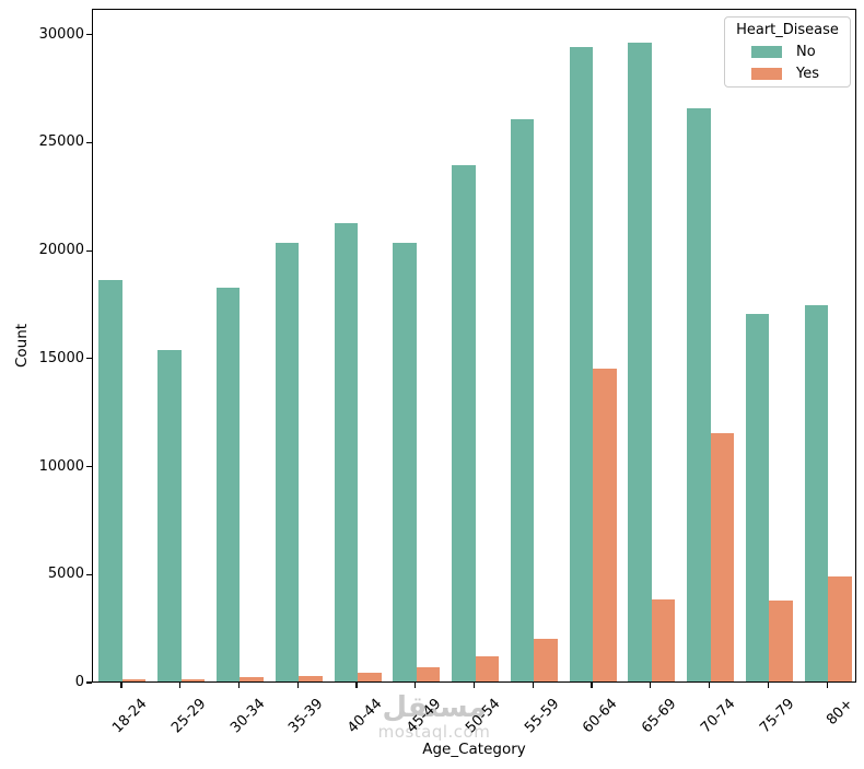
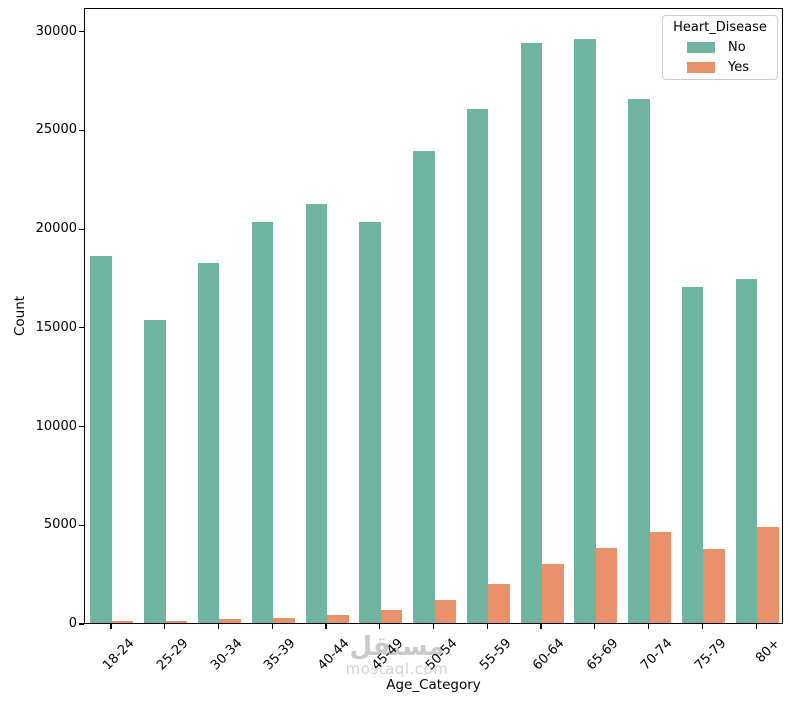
Yes/60-64: 14500 -> 3000
Yes/70-74: 11500 -> 4600
